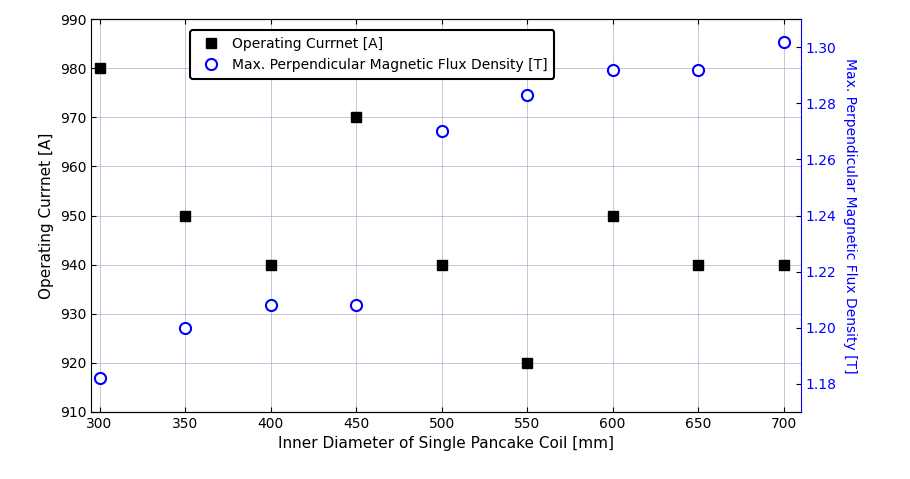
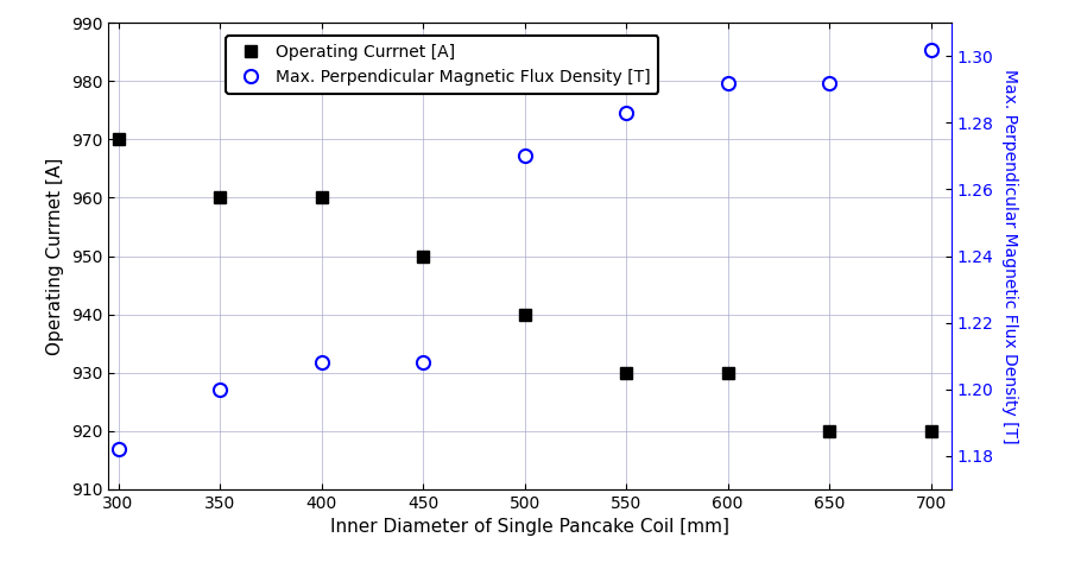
Operating Currnet [A]/300: 980 -> 970
Operating Currnet [A]/350: 950 -> 960
Operating Currnet [A]/400: 940 -> 960
Operating Currnet [A]/450: 970 -> 950
Operating Currnet [A]/550: 920 -> 930
Operating Currnet [A]/600: 950 -> 930
Operating Currnet [A]/650: 940 -> 920
Operating Currnet [A]/700: 940 -> 920
